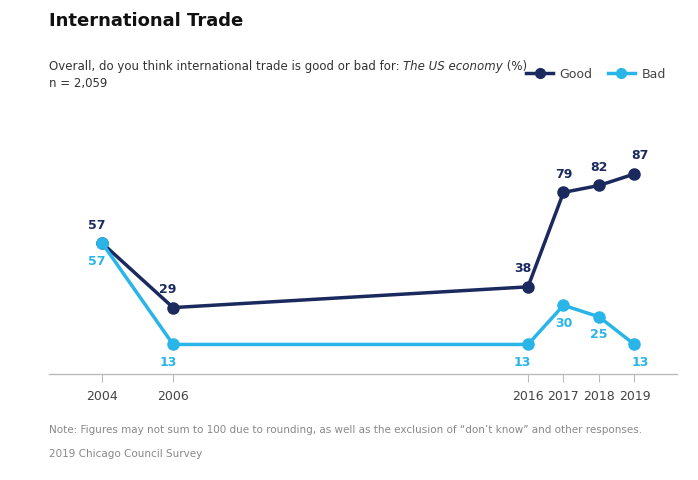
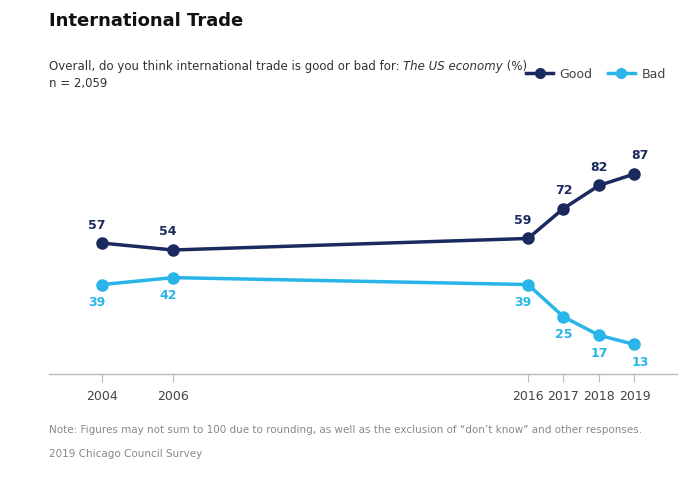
Bad/2004: 57 -> 39
Good/2006: 29 -> 54
Bad/2006: 13 -> 42
Good/2016: 38 -> 59
Bad/2016: 13 -> 39
Good/2017: 79 -> 72
Bad/2017: 30 -> 25
Bad/2018: 25 -> 17
